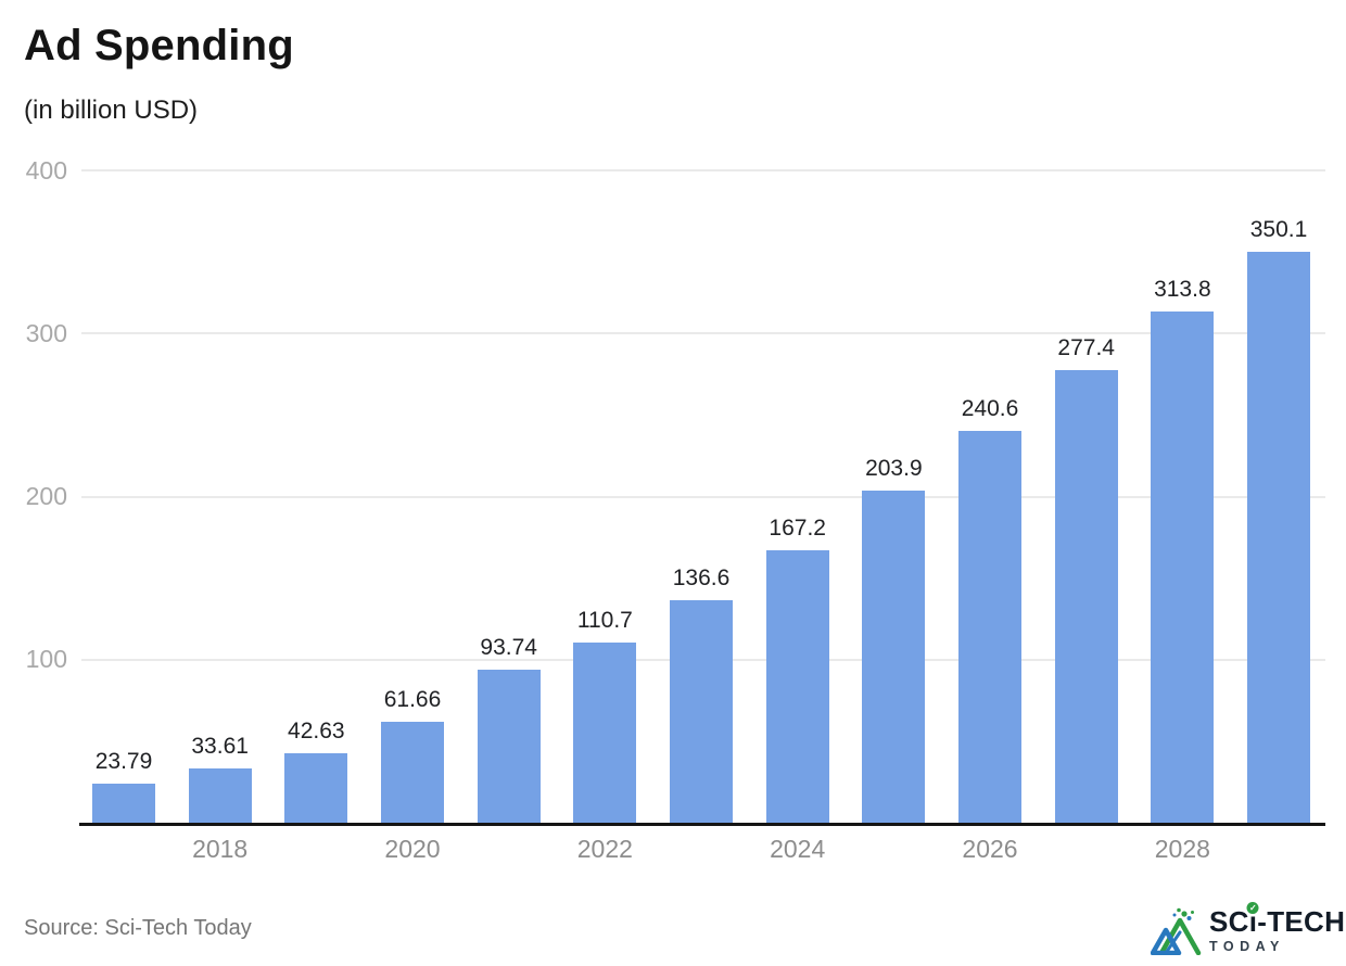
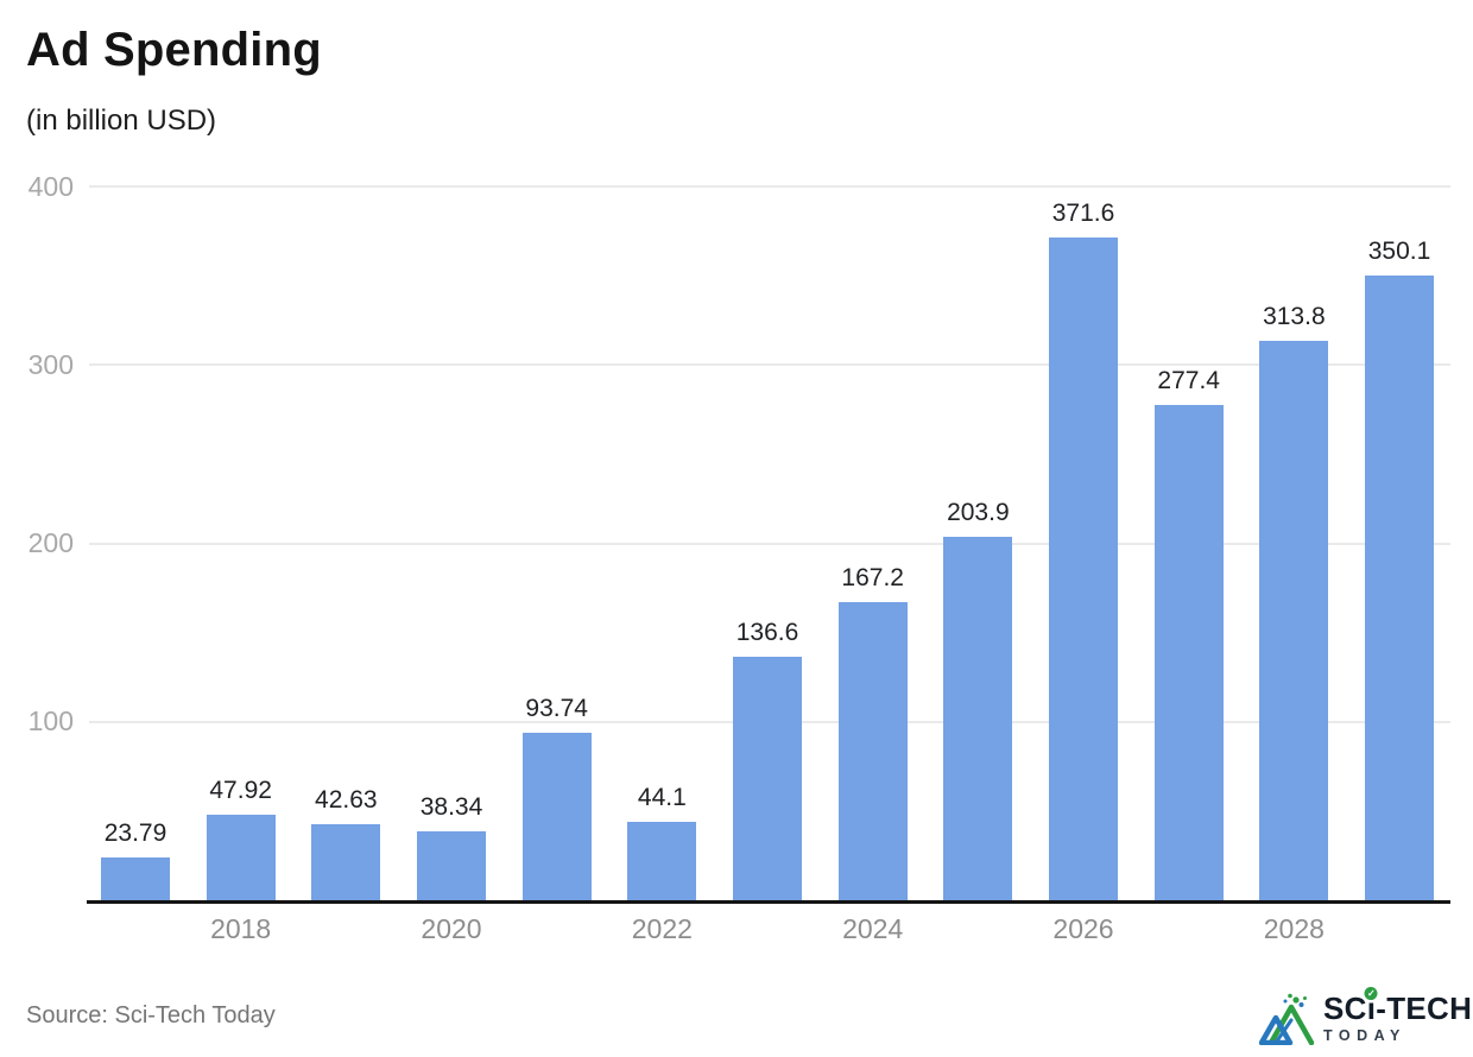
2018: 33.61 -> 47.92
2020: 61.66 -> 38.34
2022: 110.7 -> 44.1
2026: 240.6 -> 371.6
